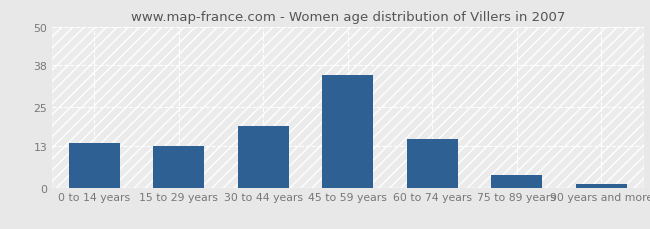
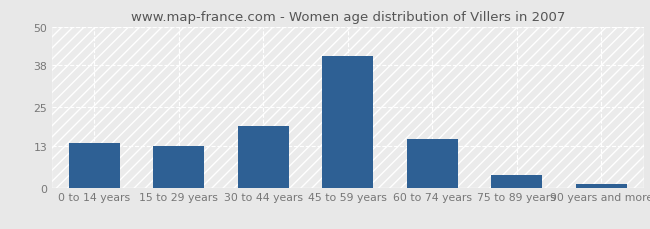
45 to 59 years: 35 -> 41
